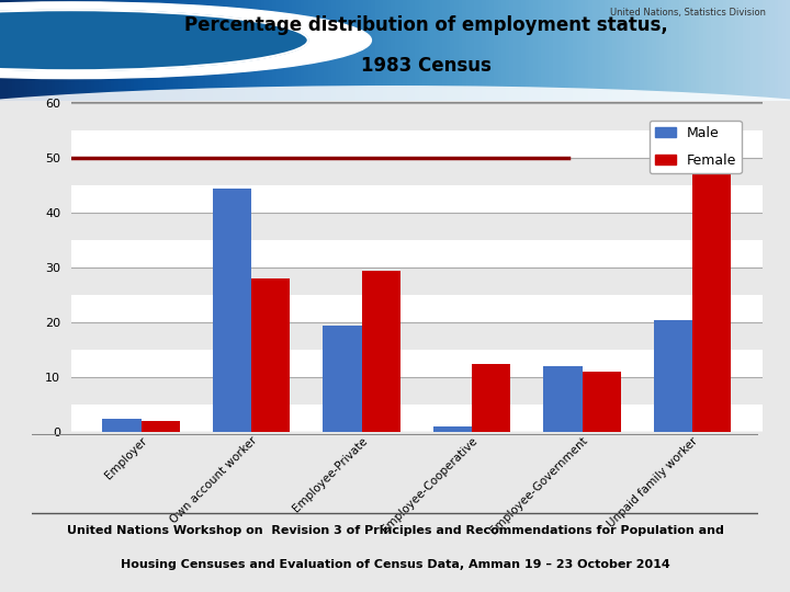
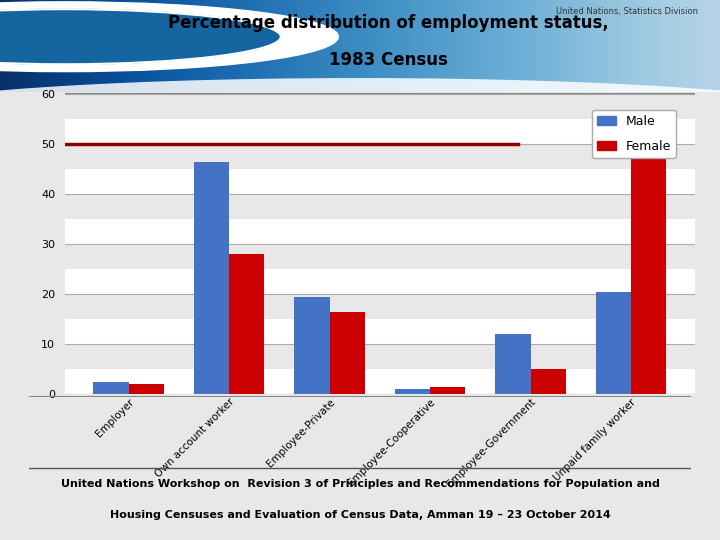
Male/Own account worker: 44.5 -> 46.5
Female/Employee-Private: 29.5 -> 16.5
Female/Employee-Cooperative: 12.5 -> 1.5
Female/Employee-Government: 11.0 -> 5.0
